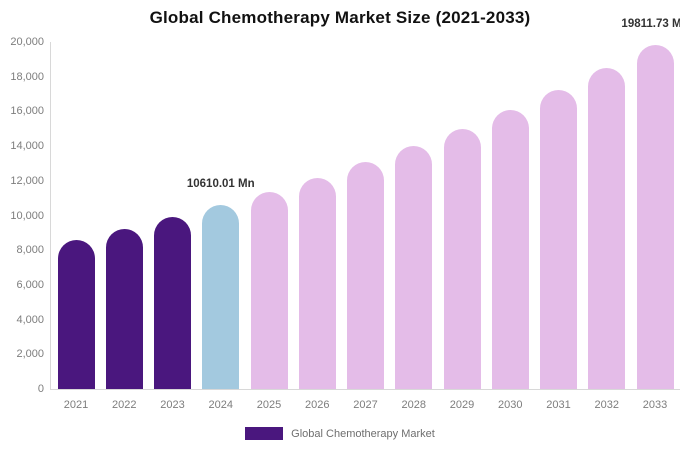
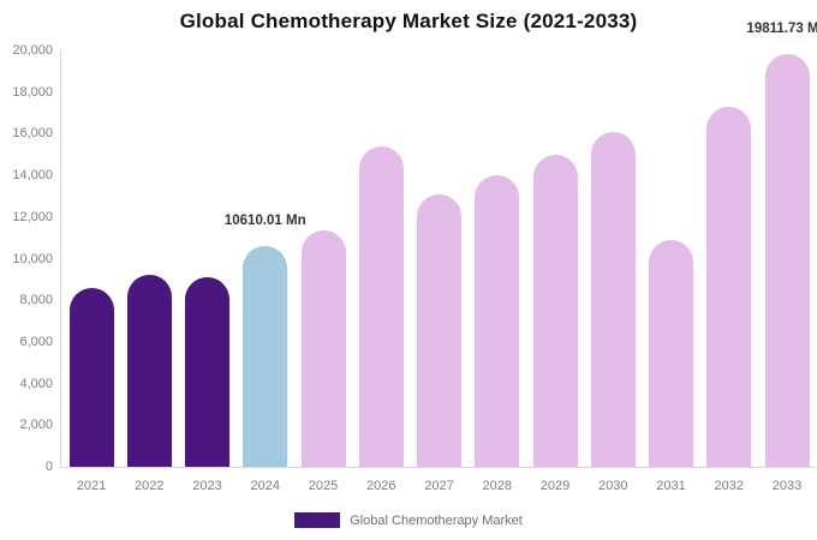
2023: 9900 -> 9100
2026: 12200 -> 15400
2031: 17200 -> 10900
2032: 18500 -> 17300
